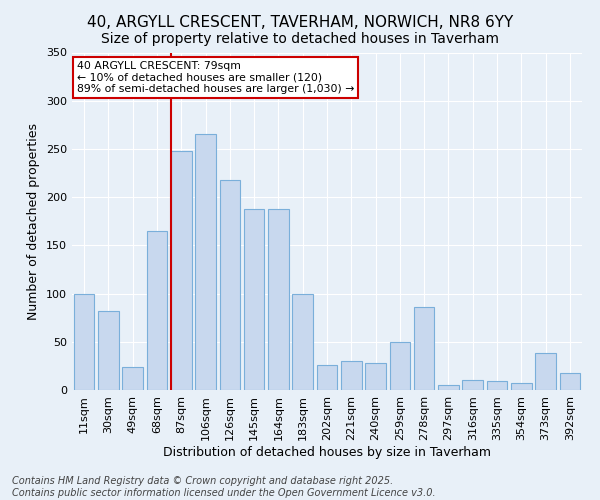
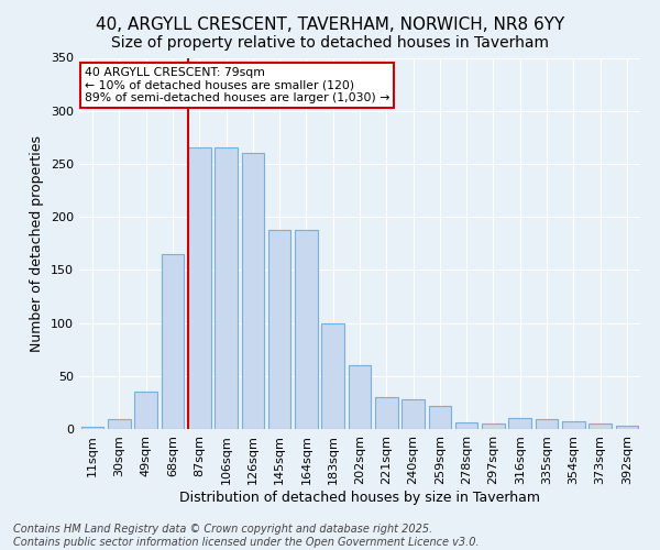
11sqm: 100 -> 2
30sqm: 82 -> 9
49sqm: 24 -> 35
87sqm: 248 -> 265
126sqm: 218 -> 260
202sqm: 26 -> 60
259sqm: 50 -> 22
278sqm: 86 -> 6
373sqm: 38 -> 5
392sqm: 18 -> 3
